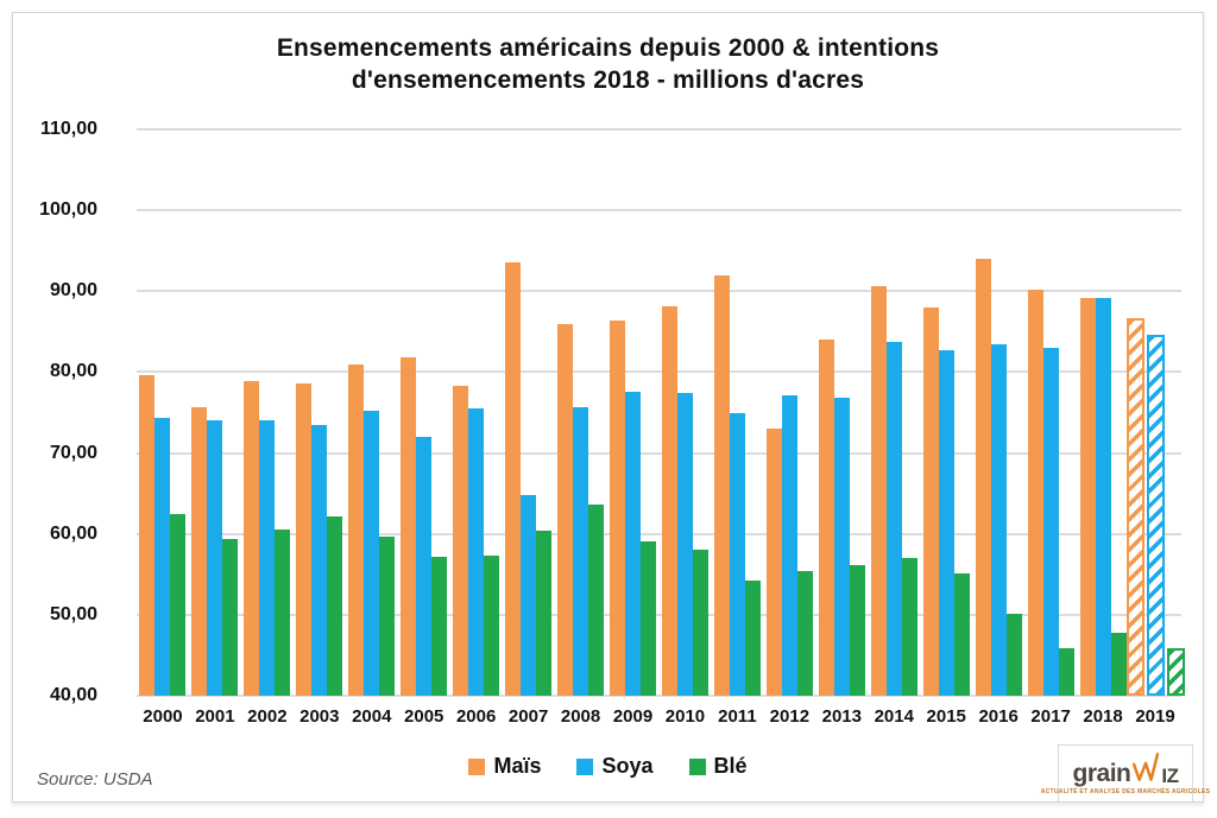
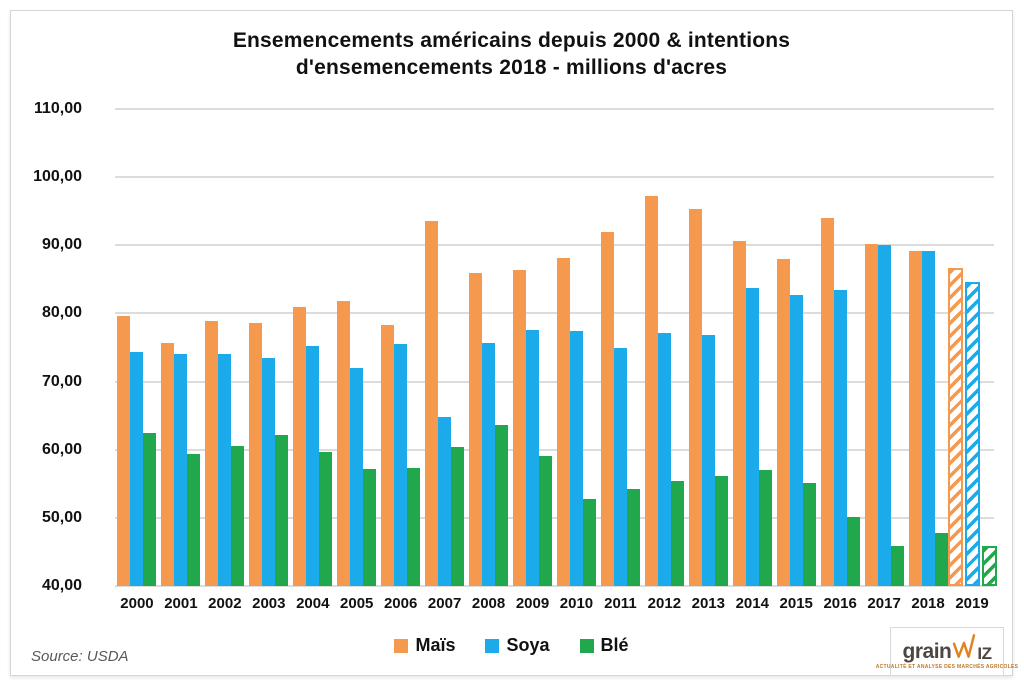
Blé/2010: 58 -> 53
Maïs/2012: 73 -> 97
Maïs/2013: 84 -> 95
Soya/2017: 83 -> 90
